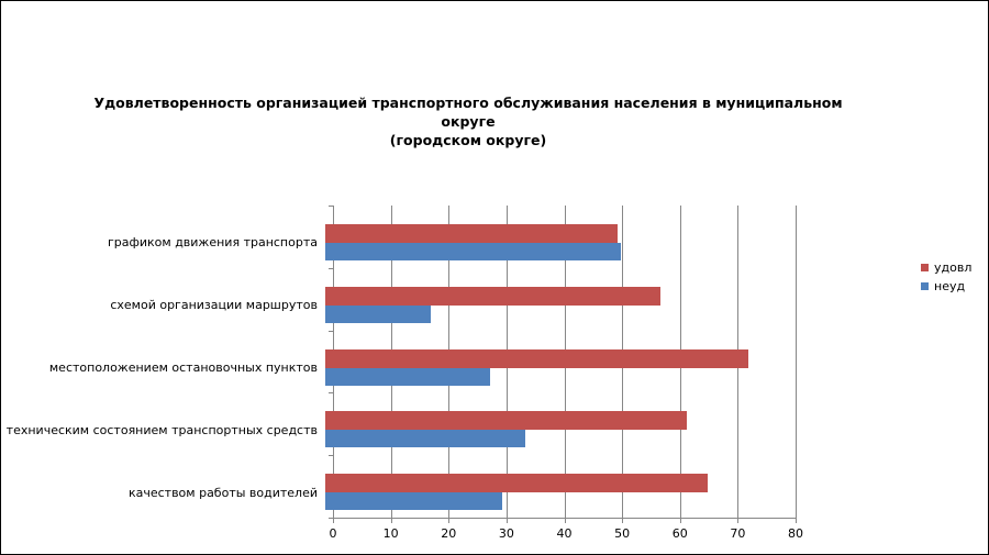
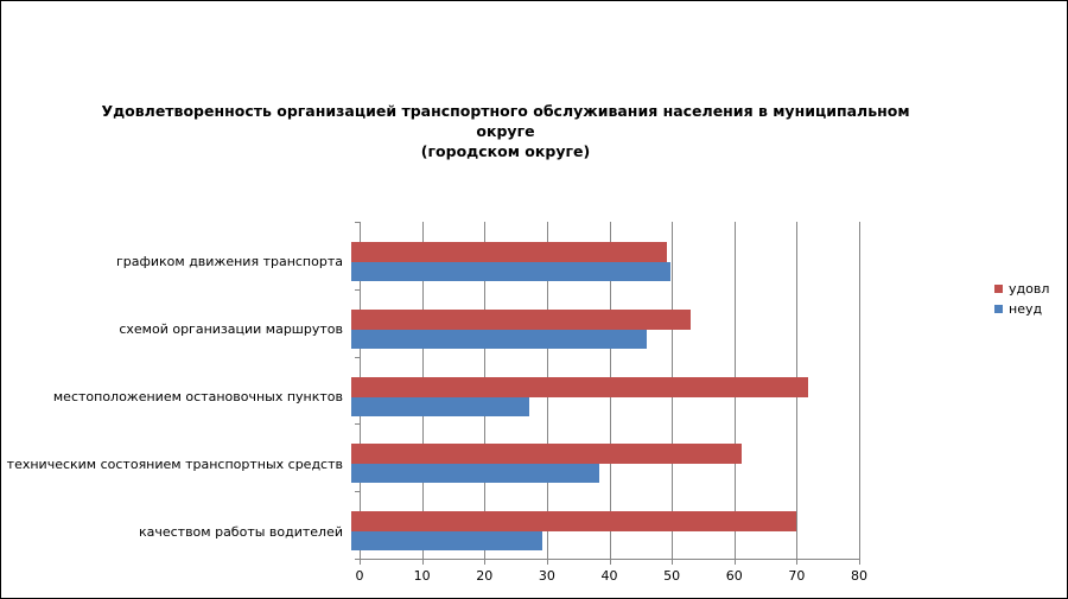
удовл/схемой организации маршрутов: 57 -> 54
неуд/схемой организации маршрутов: 18 -> 46
неуд/техническим состоянием транспортных средств: 34 -> 39
удовл/качеством работы водителей: 65 -> 70
